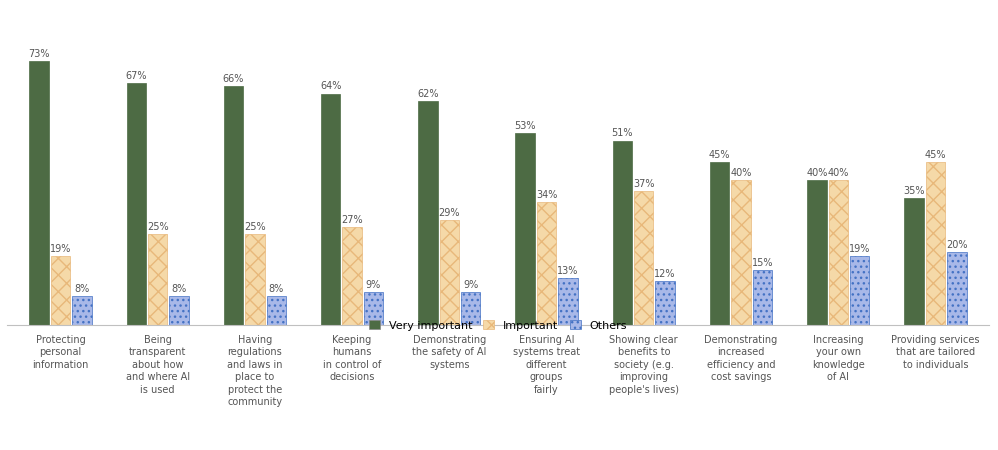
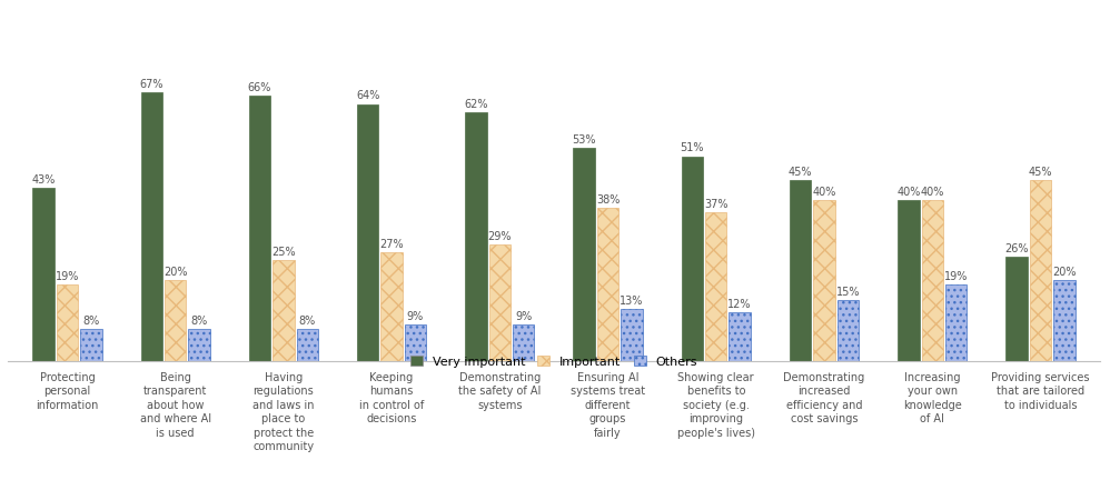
Very important/Protecting personal information: 73% -> 43%
Important/Being transparent about how and where AI is used: 25% -> 20%
Important/Ensuring AI systems treat different groups fairly: 34% -> 38%
Very important/Providing services that are tailored to individuals: 35% -> 26%
